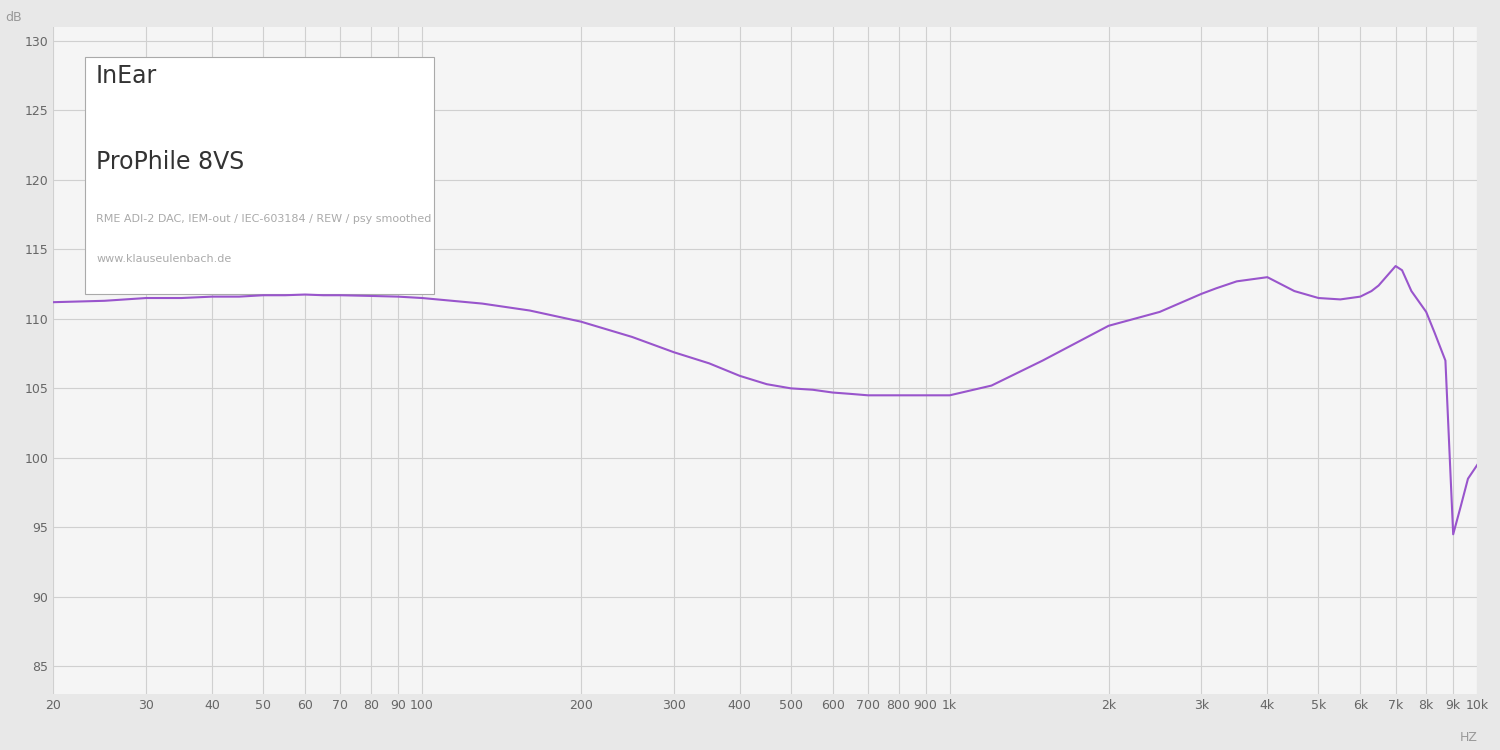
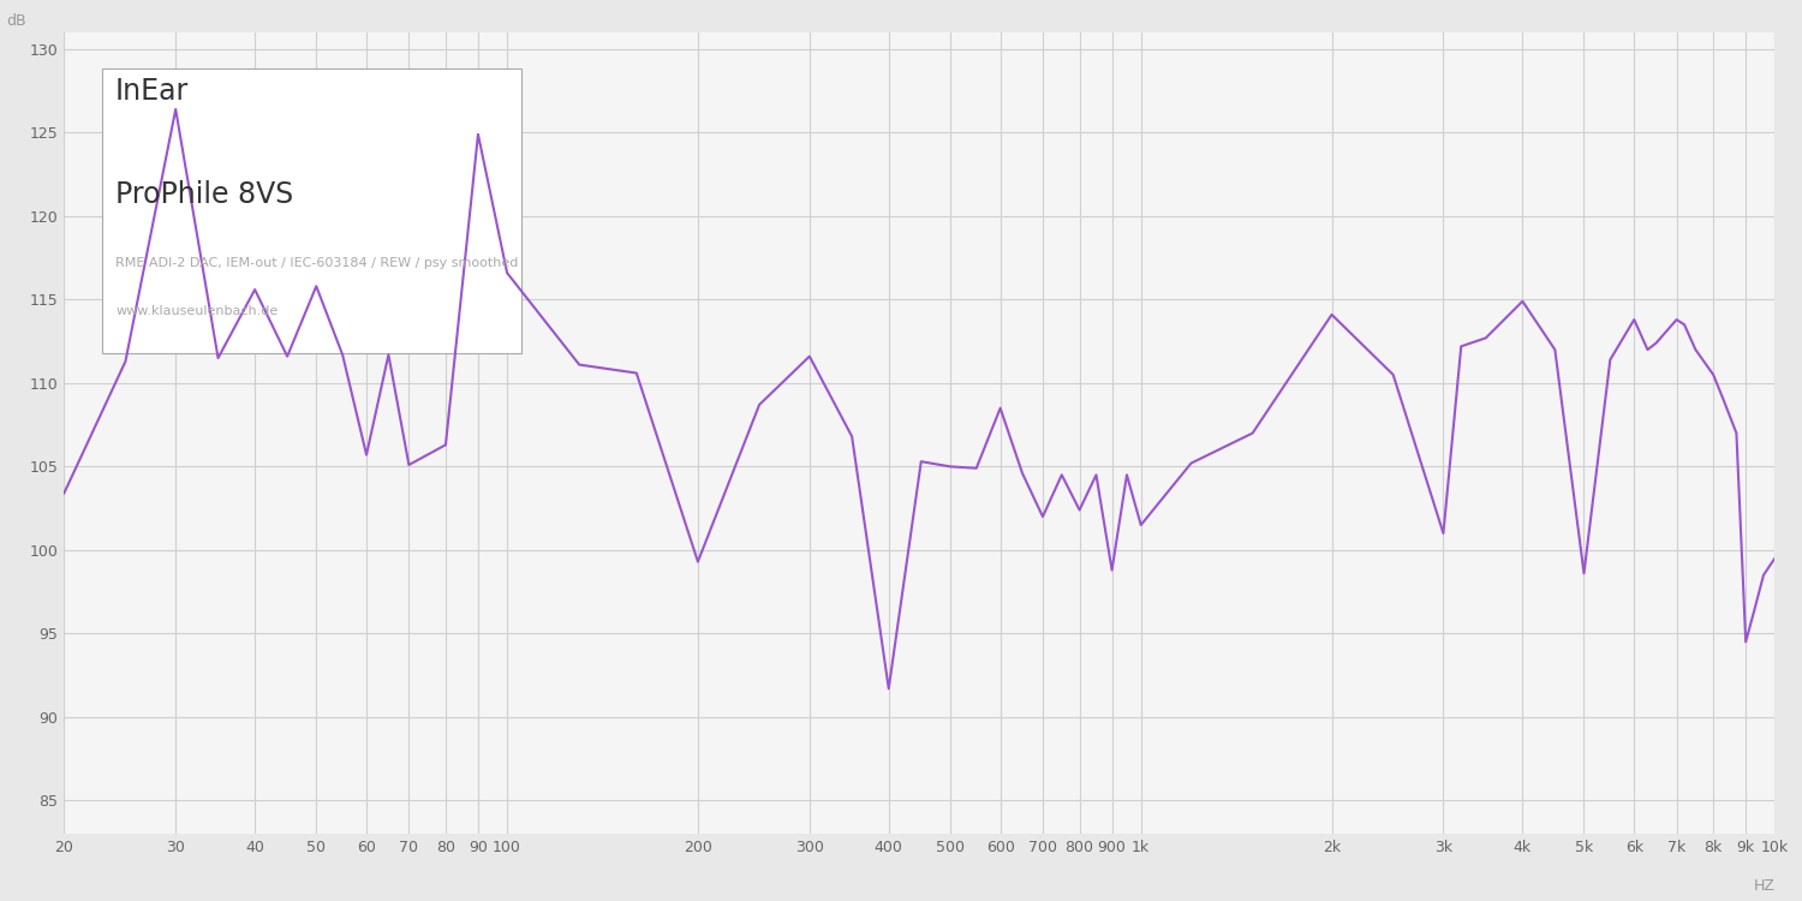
20: 111.2 -> 103.4
30: 111.5 -> 126.4
40: 111.6 -> 115.6
50: 111.7 -> 115.8
60: 111.8 -> 105.7
70: 111.7 -> 105.1
80: 111.7 -> 106.3
90: 111.6 -> 124.9
100: 111.5 -> 116.6
200: 109.8 -> 99.3
300: 107.6 -> 111.6
400: 105.9 -> 91.7
600: 104.7 -> 108.5
700: 104.5 -> 102.0
800: 104.5 -> 102.4
900: 104.5 -> 98.8
1k: 104.5 -> 101.5
2k: 109.5 -> 114.1
3k: 111.8 -> 101.0
4k: 113.0 -> 114.9
5k: 111.5 -> 98.6
6k: 111.6 -> 113.8
